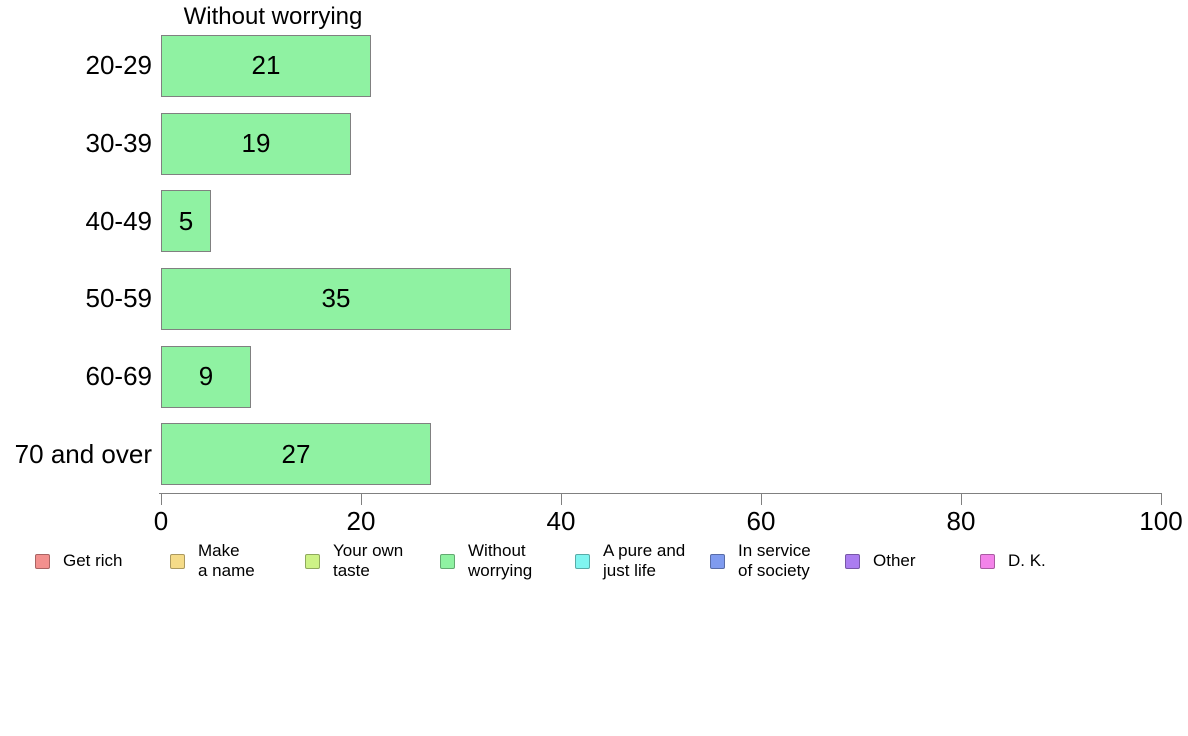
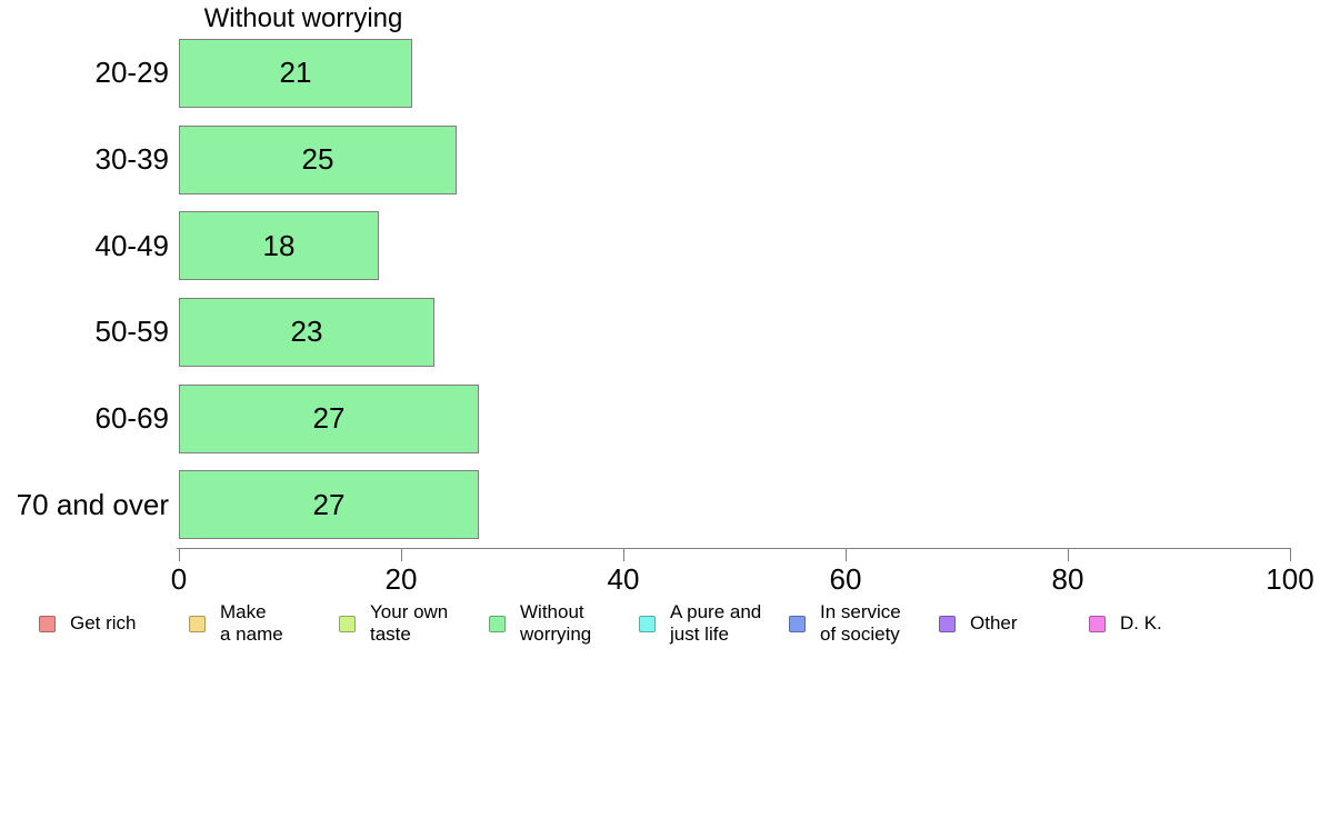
30-39: 19 -> 25
40-49: 5 -> 18
50-59: 35 -> 23
60-69: 9 -> 27
